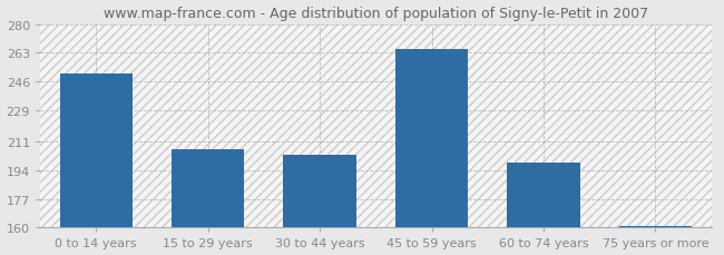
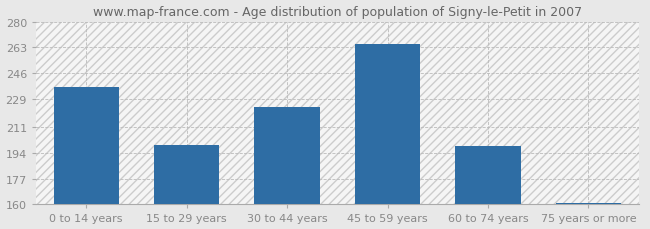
0 to 14 years: 251 -> 237
15 to 29 years: 206 -> 199
30 to 44 years: 203 -> 224
